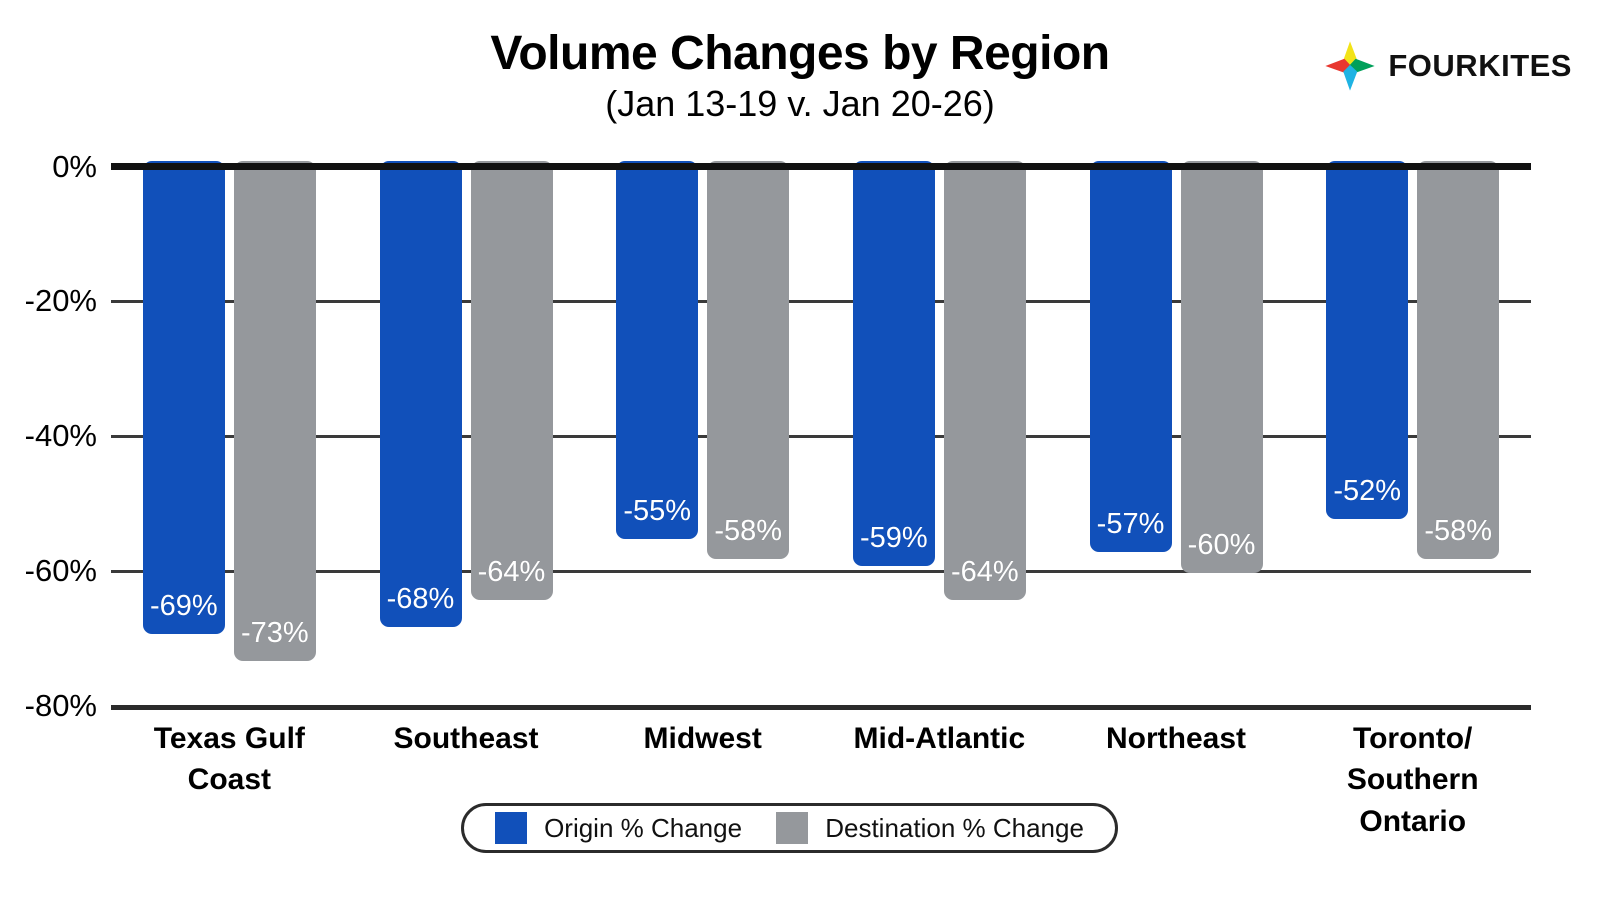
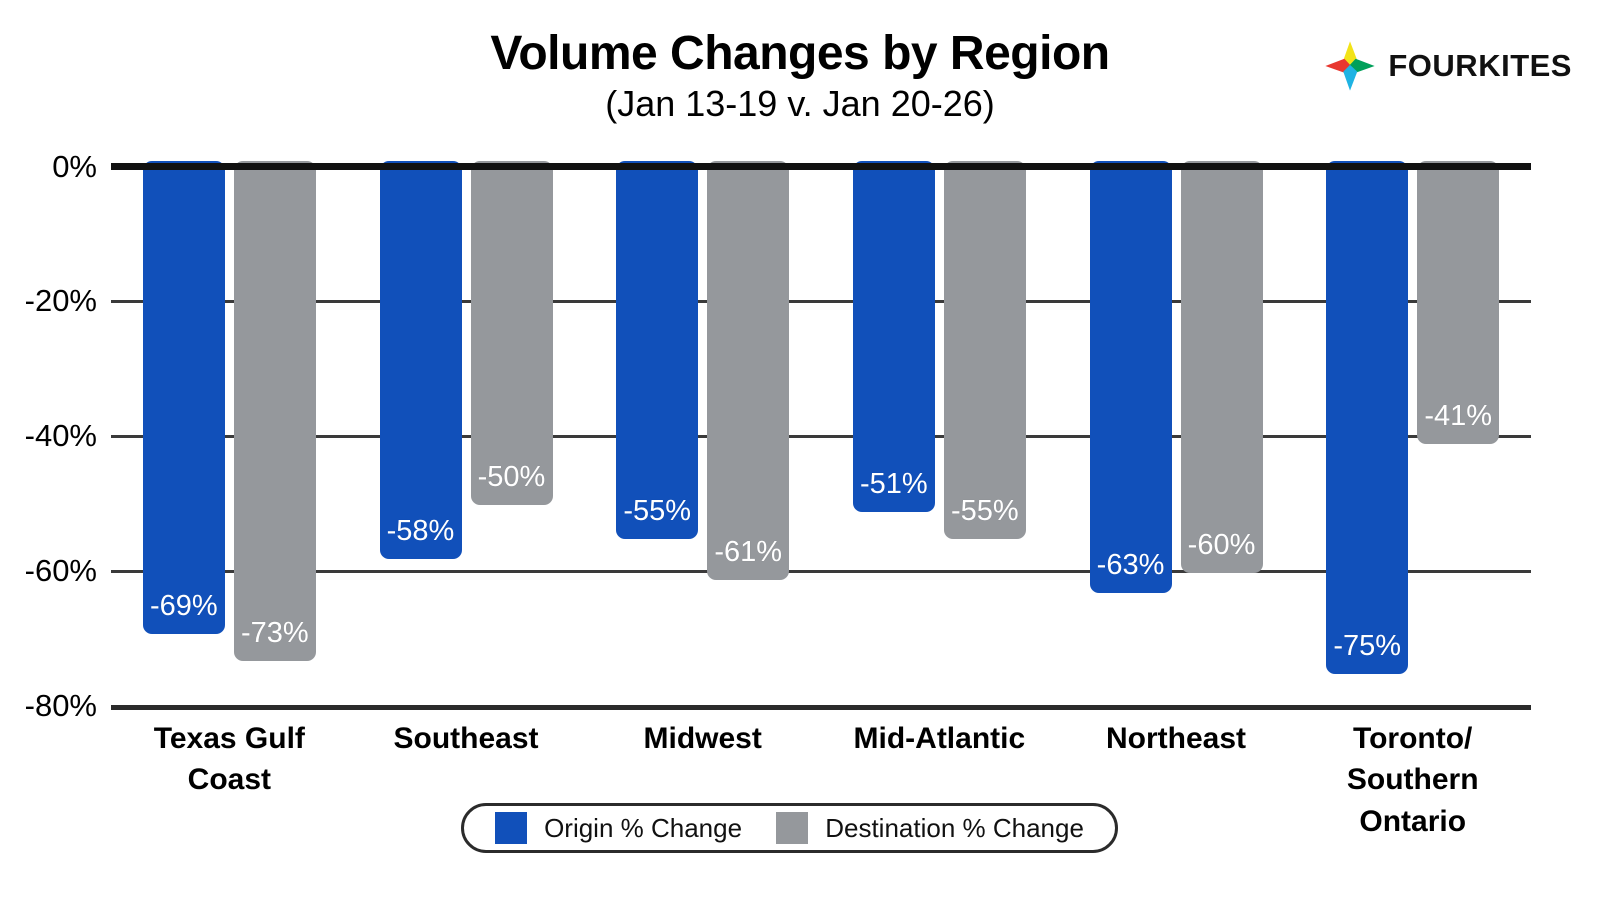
Origin % Change/Southeast: -68% -> -58%
Destination % Change/Southeast: -64% -> -50%
Destination % Change/Midwest: -58% -> -61%
Origin % Change/Mid-Atlantic: -59% -> -51%
Destination % Change/Mid-Atlantic: -64% -> -55%
Origin % Change/Northeast: -57% -> -63%
Origin % Change/Toronto/ Southern Ontario: -52% -> -75%
Destination % Change/Toronto/ Southern Ontario: -58% -> -41%
